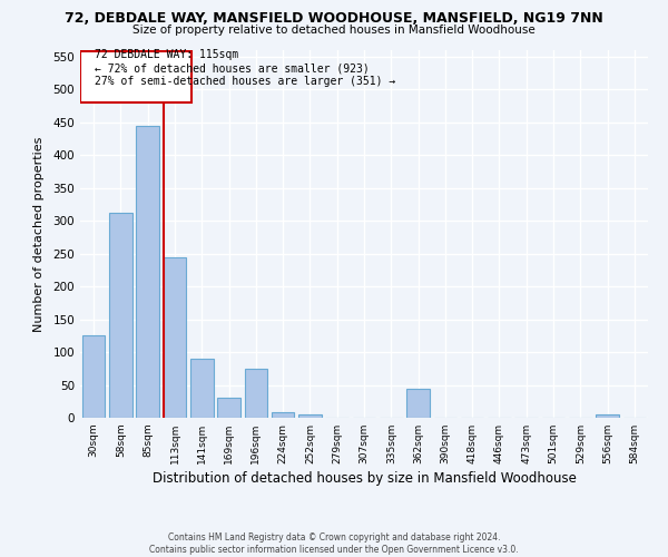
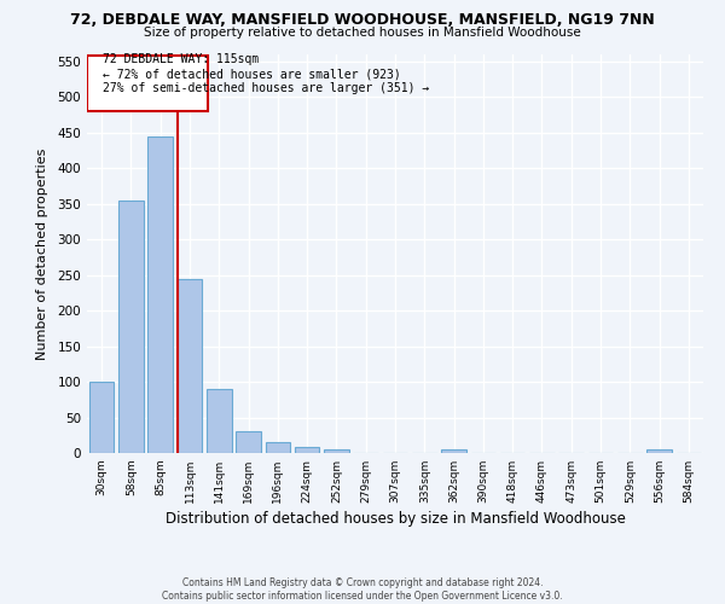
30sqm: 126 -> 100
58sqm: 312 -> 355
196sqm: 74 -> 15
362sqm: 44 -> 5
